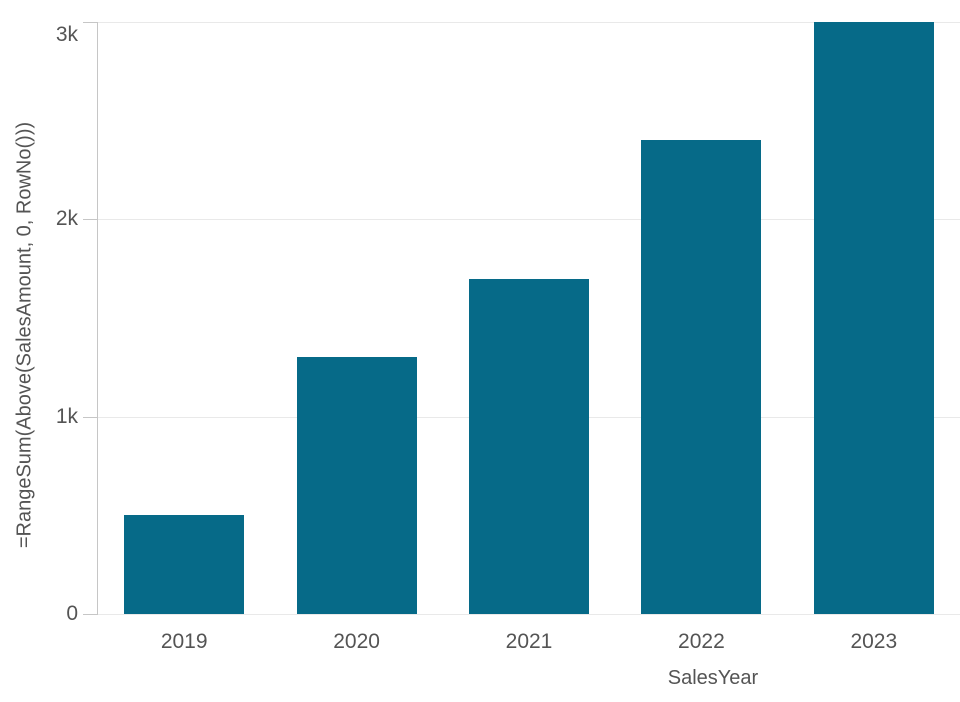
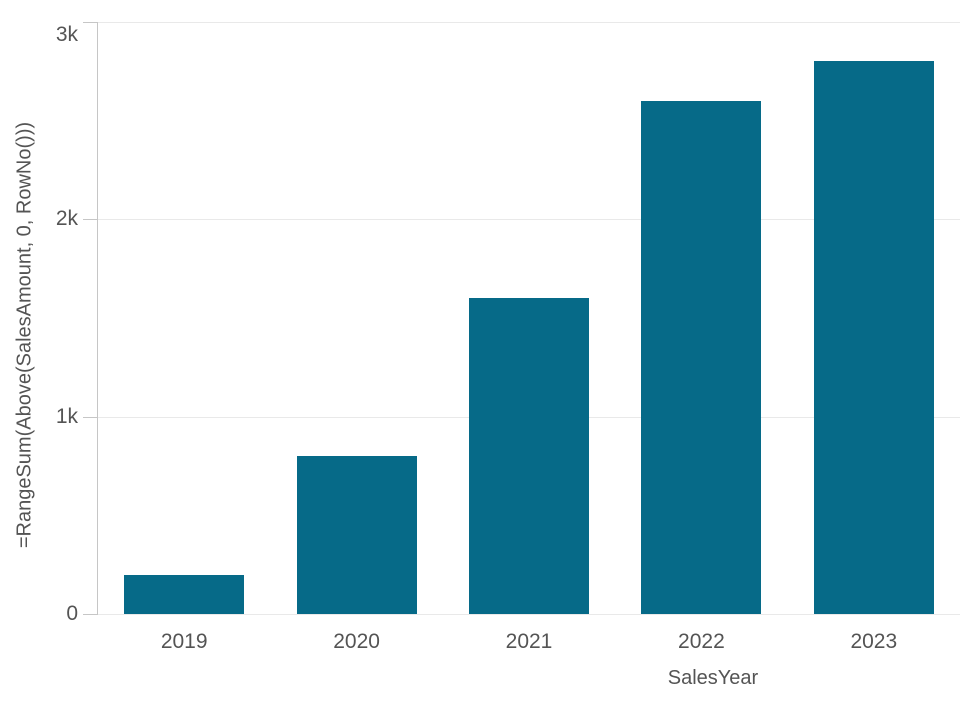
2019: 0.5k -> 0.2k
2020: 1.3k -> 0.8k
2021: 1.7k -> 1.6k
2022: 2.4k -> 2.6k
2023: 3.0k -> 2.8k
